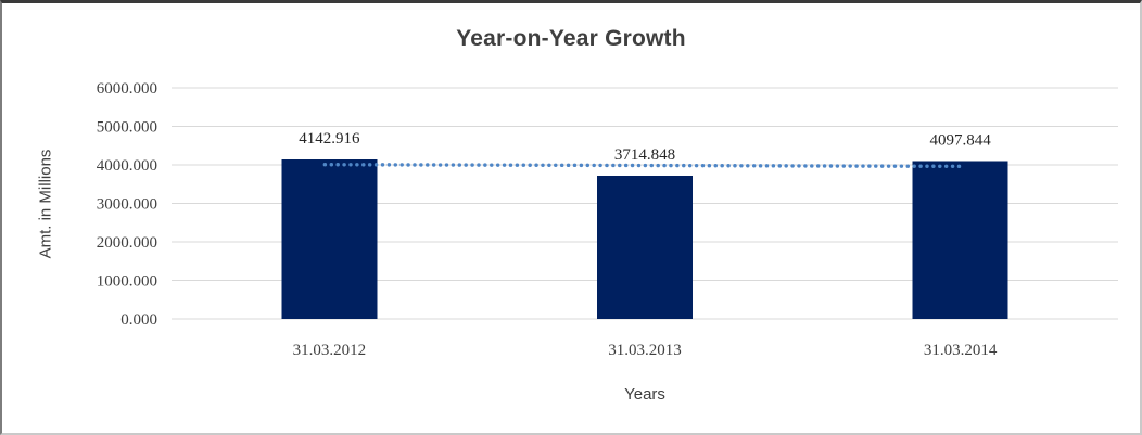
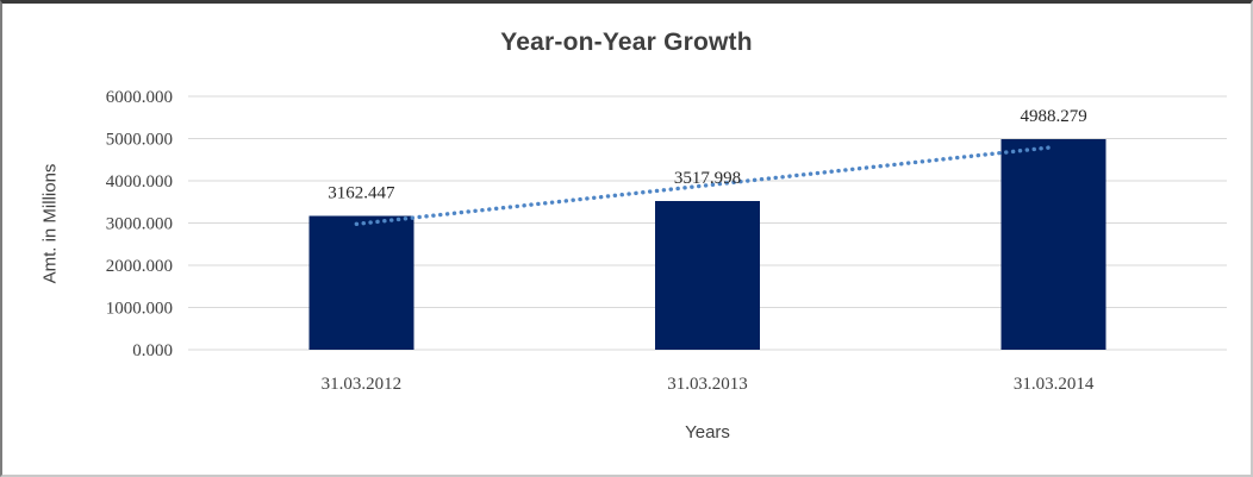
31.03.2012: 4142.916 -> 3162.447
31.03.2013: 3714.848 -> 3517.998
31.03.2014: 4097.844 -> 4988.279
